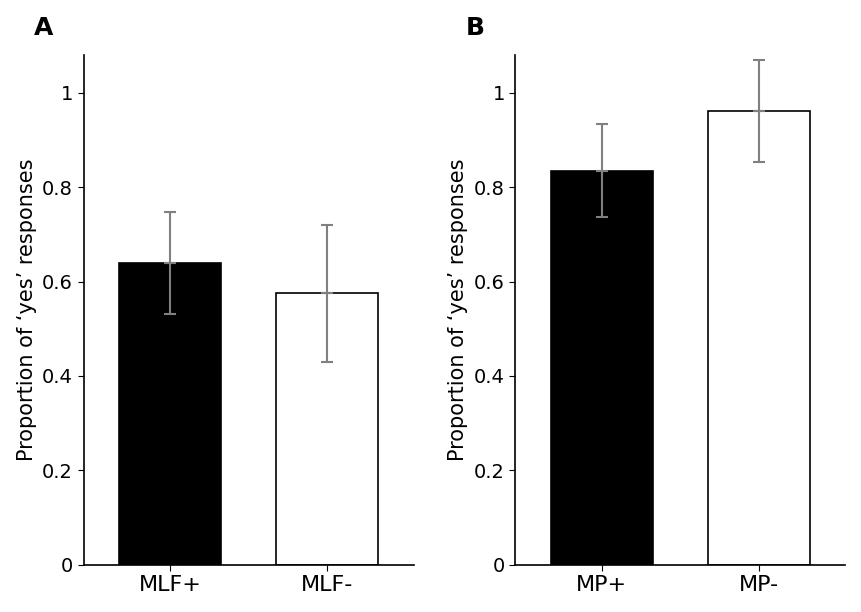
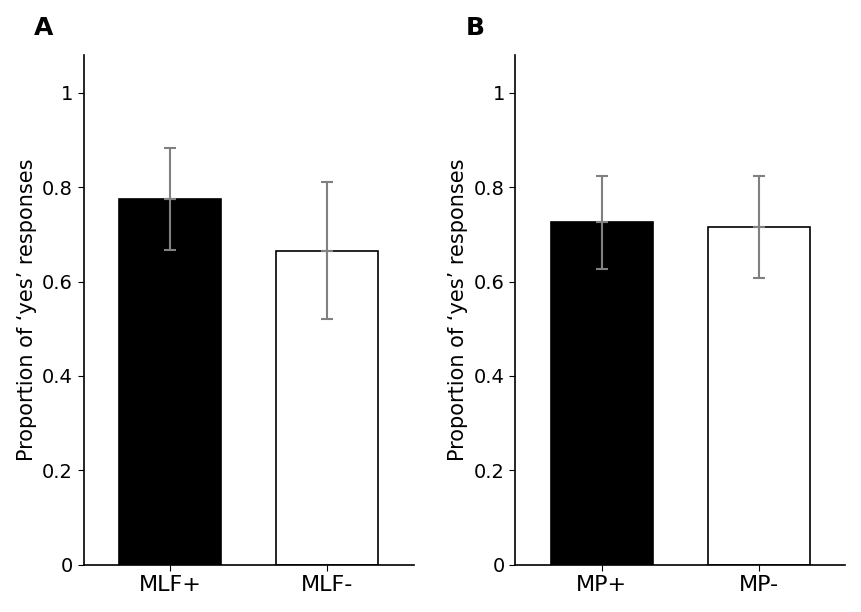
MLF+: 0.640 -> 0.775
MLF-: 0.575 -> 0.665
MP+: 0.835 -> 0.725
MP-: 0.960 -> 0.715
